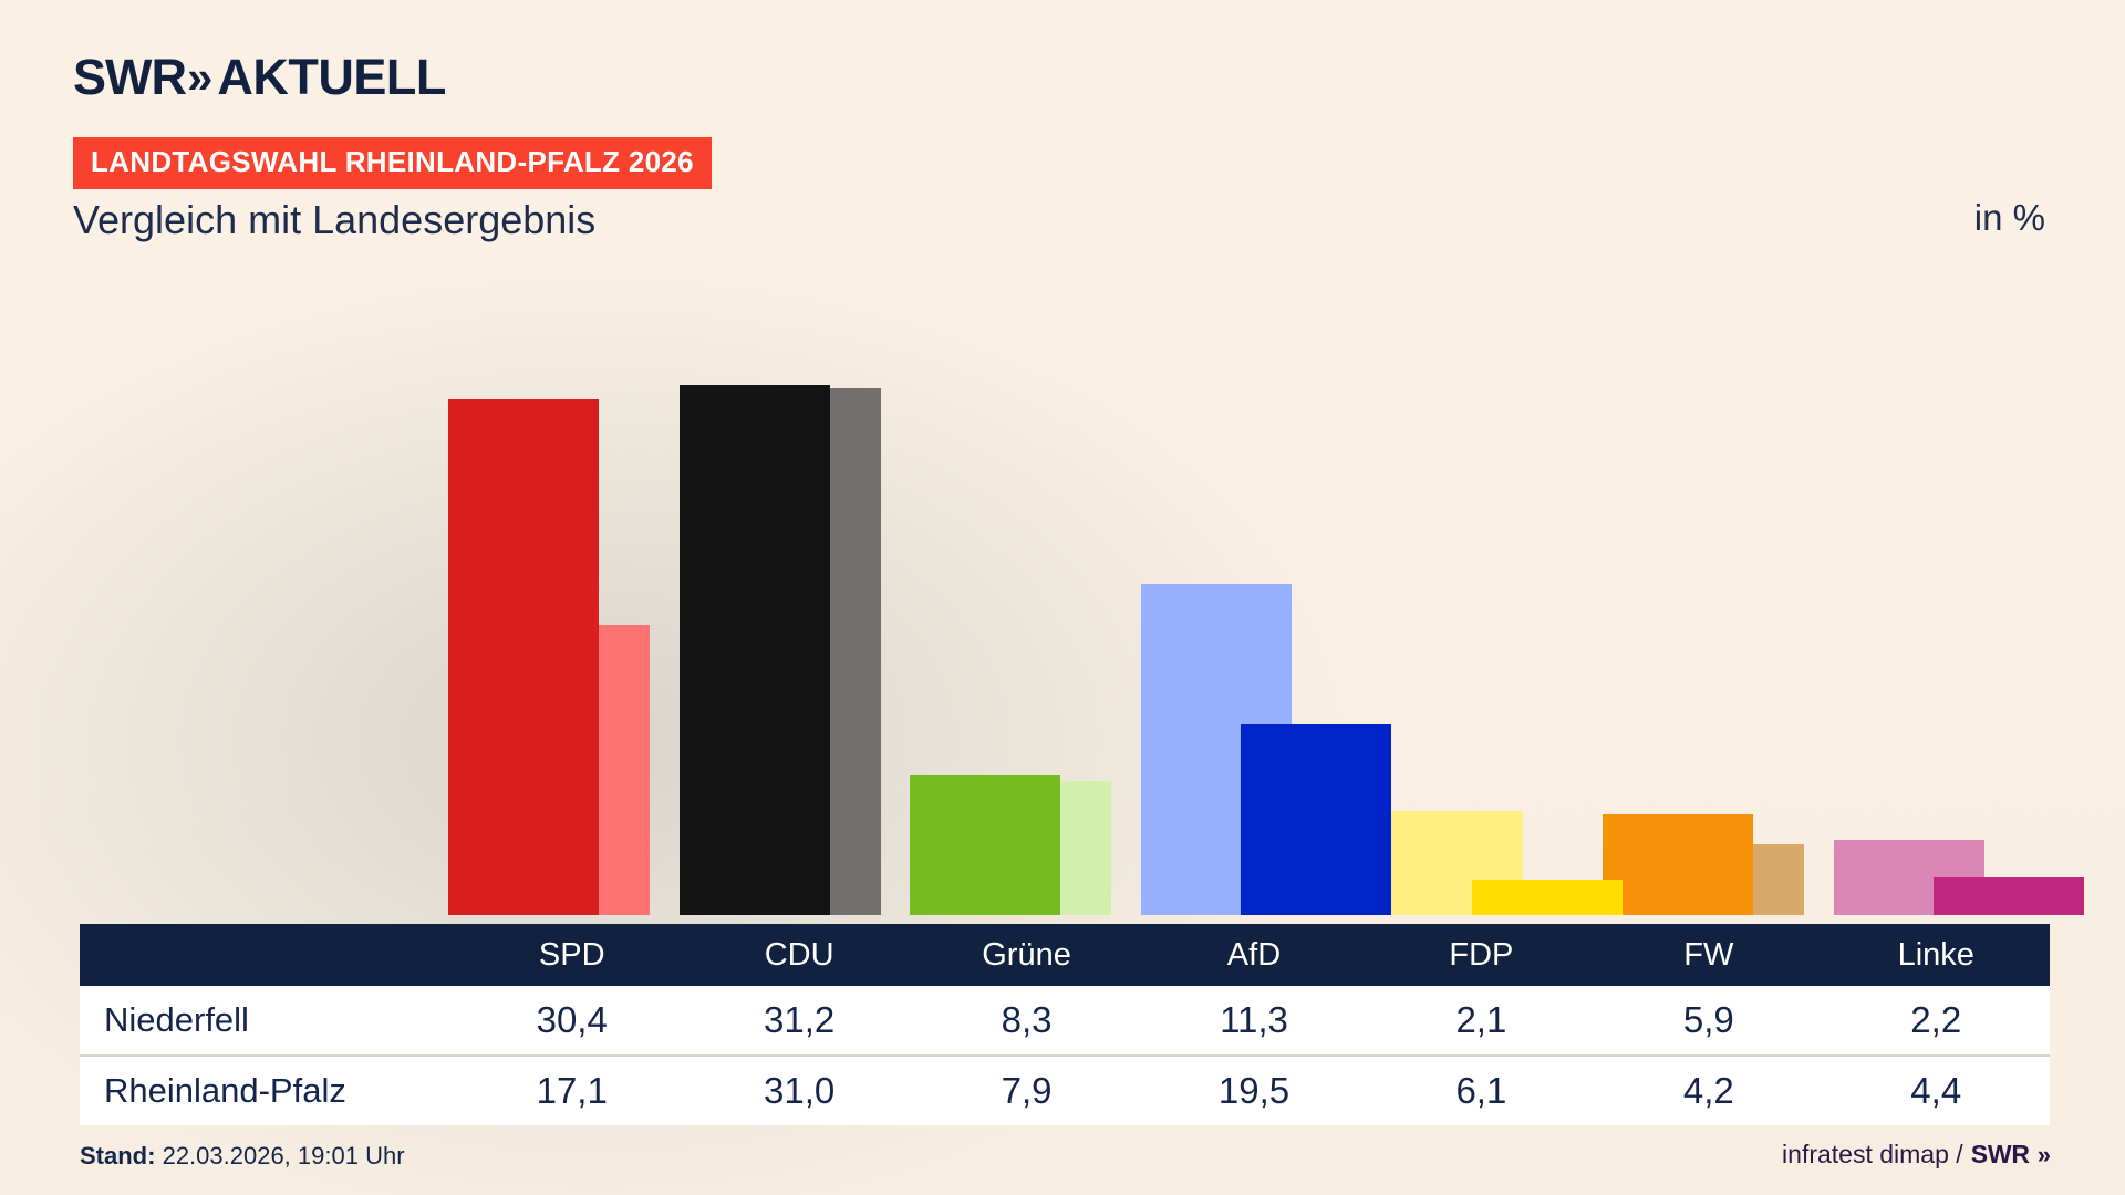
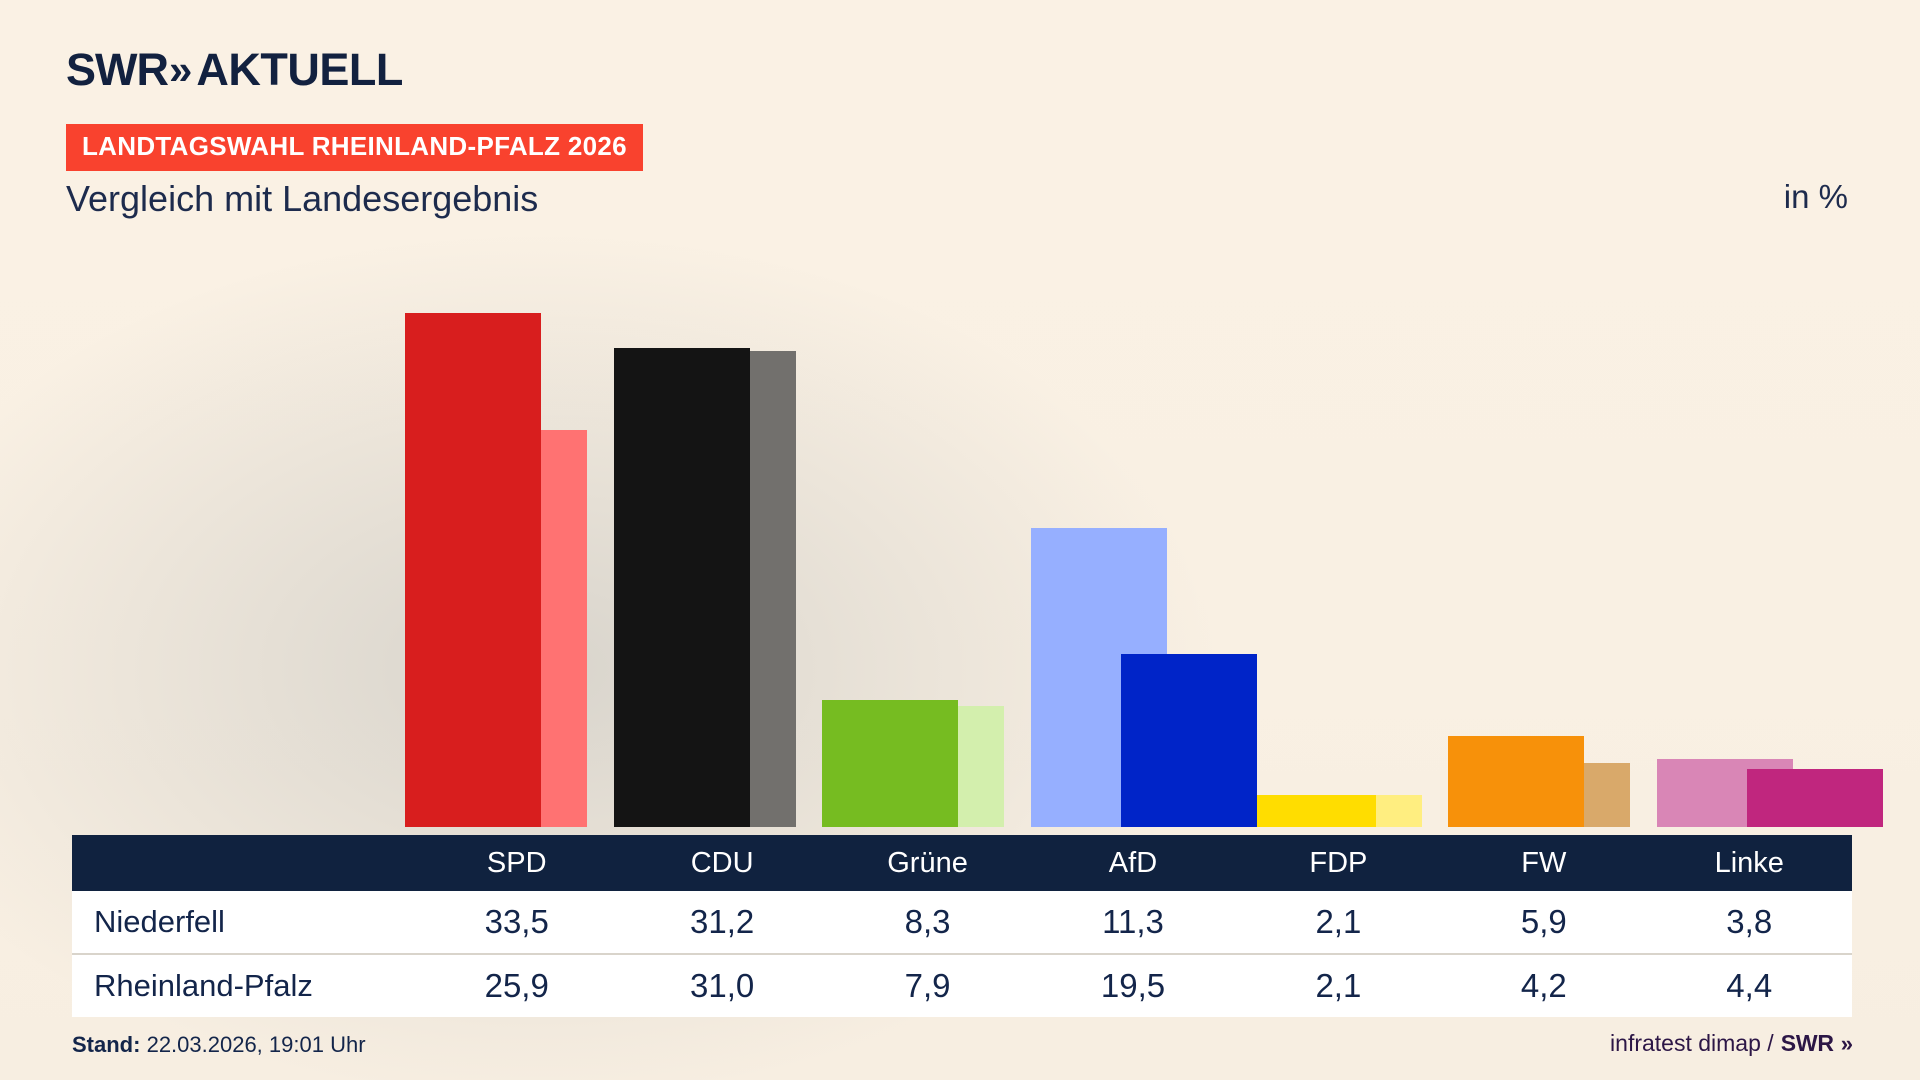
Niederfell/SPD: 30,4 -> 33,5
Rheinland-Pfalz/SPD: 17,1 -> 25,9
Rheinland-Pfalz/FDP: 6,1 -> 2,1
Niederfell/Linke: 2,2 -> 3,8
